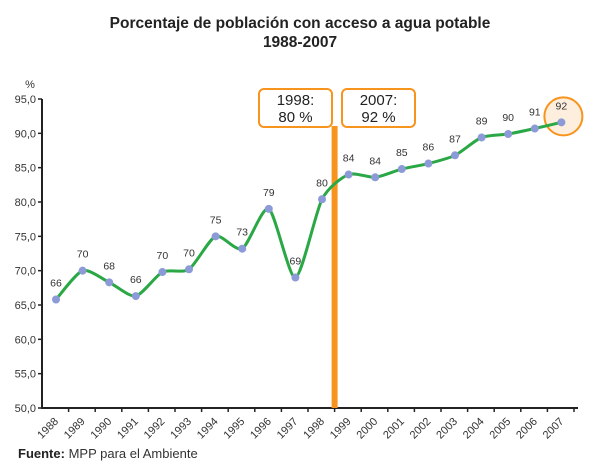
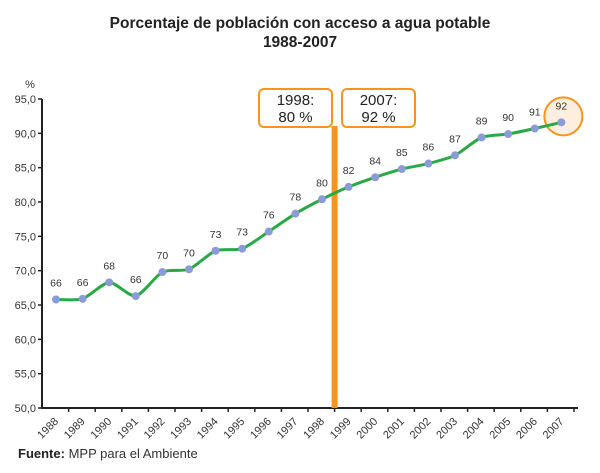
1989: 70 -> 66
1994: 75 -> 73
1996: 79 -> 76
1997: 69 -> 78
1999: 84 -> 82
